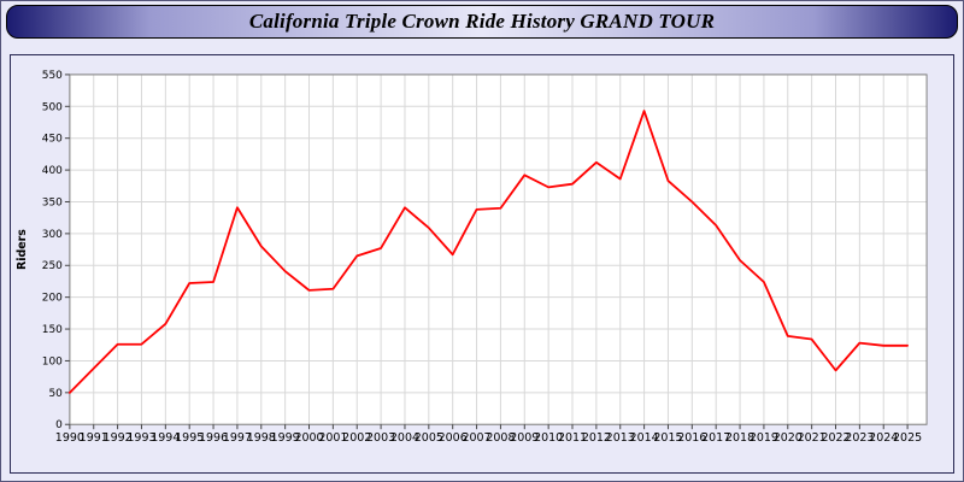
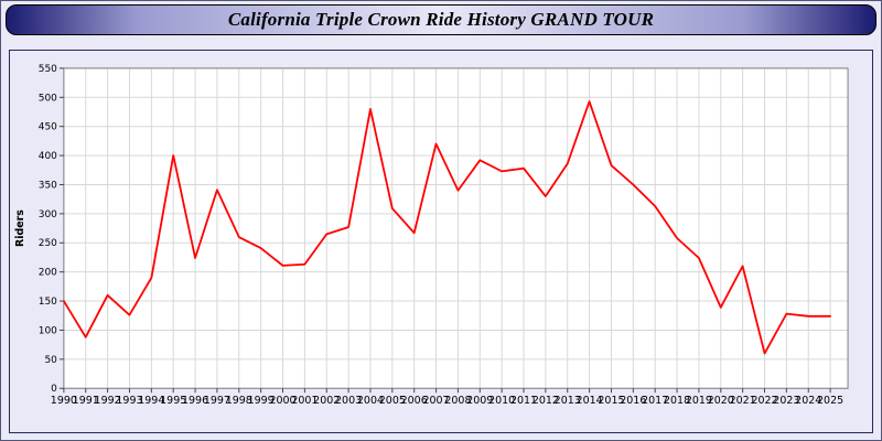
1990: 50 -> 150
1992: 130 -> 160
1994: 160 -> 190
1995: 220 -> 400
1998: 280 -> 260
2004: 340 -> 480
2007: 340 -> 420
2012: 410 -> 330
2021: 130 -> 210
2022: 80 -> 60
